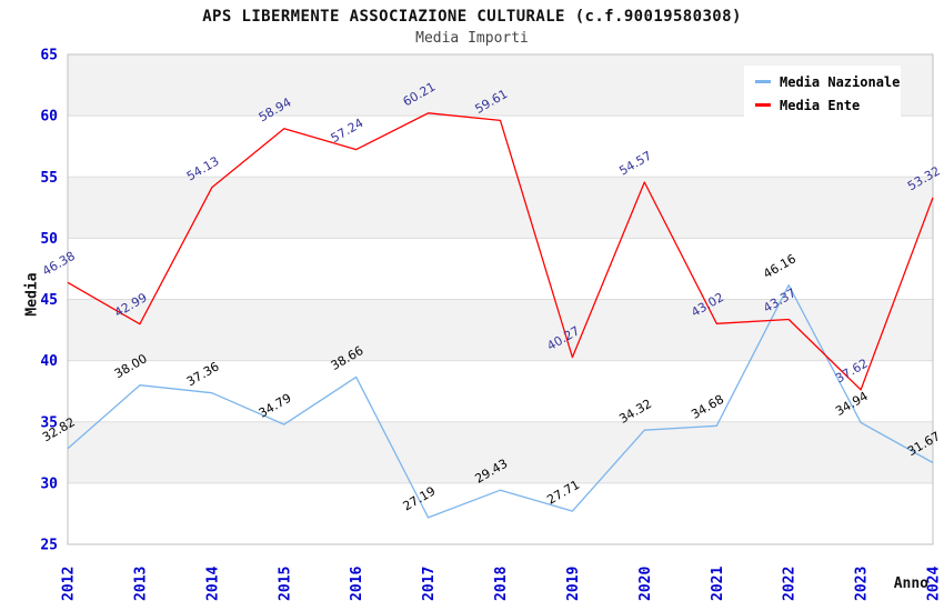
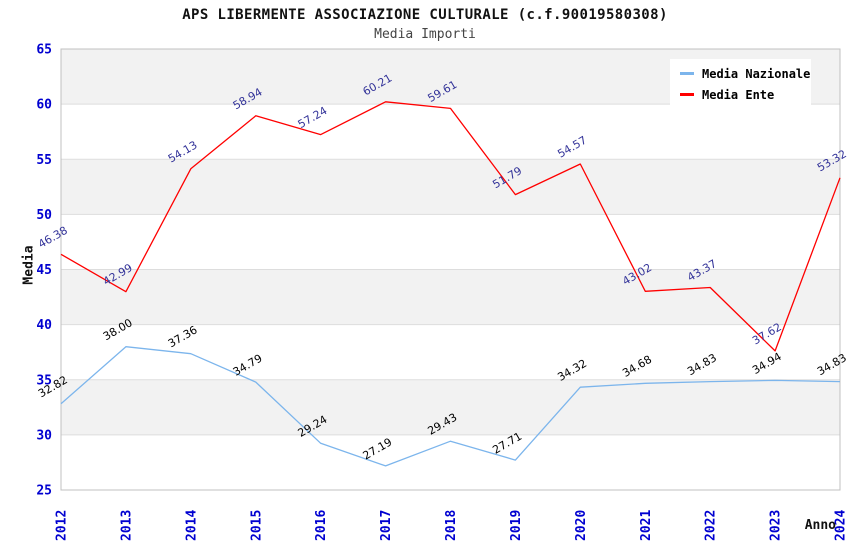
Media Nazionale/2016: 38.66 -> 29.24
Media Ente/2019: 40.27 -> 51.79
Media Nazionale/2022: 46.16 -> 34.83
Media Nazionale/2024: 31.67 -> 34.83
